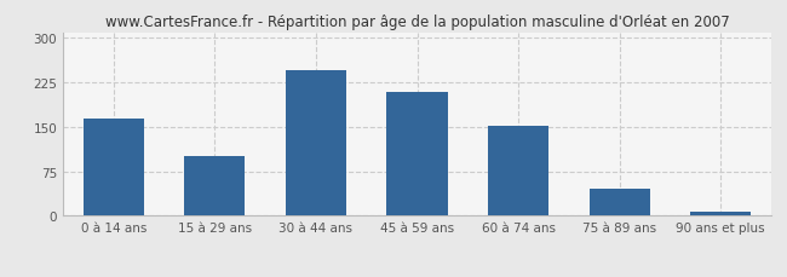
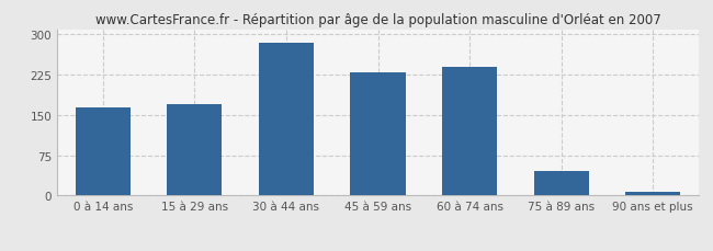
15 à 29 ans: 100 -> 170
30 à 44 ans: 245 -> 285
45 à 59 ans: 210 -> 230
60 à 74 ans: 152 -> 240
